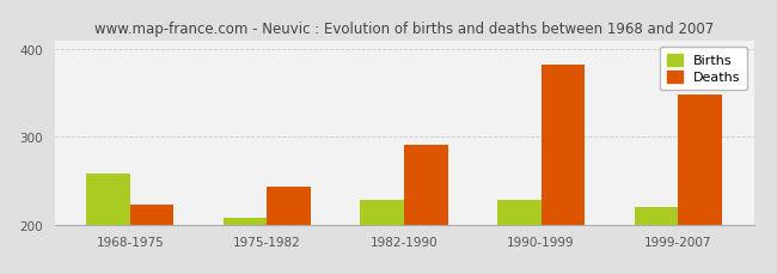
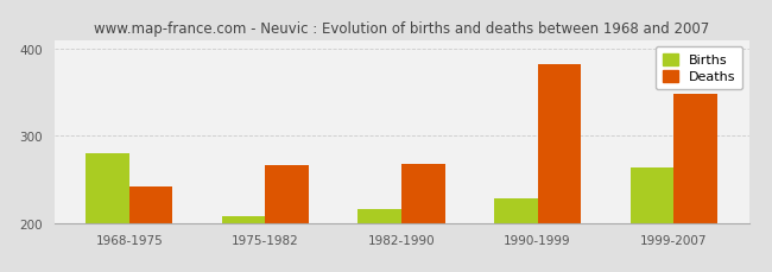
Births/1968-1975: 258 -> 280
Deaths/1968-1975: 223 -> 242
Deaths/1975-1982: 243 -> 266
Births/1982-1990: 228 -> 216
Deaths/1982-1990: 291 -> 268
Births/1999-2007: 220 -> 264
